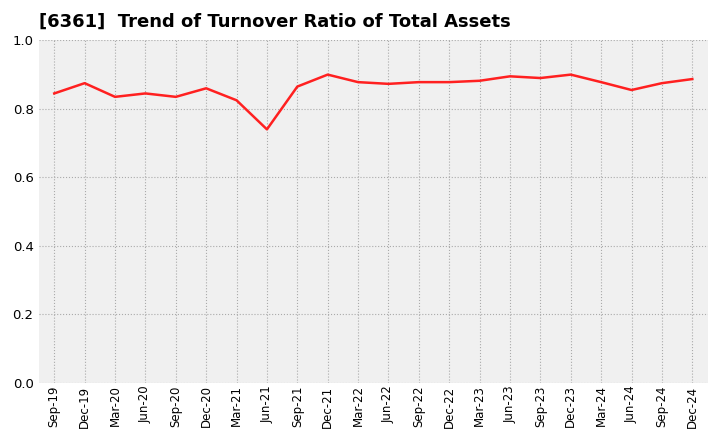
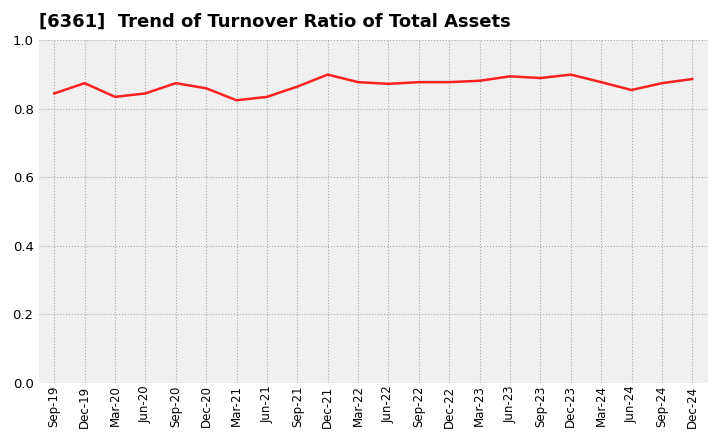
Sep-20: 0.835 -> 0.875
Jun-21: 0.740 -> 0.835
